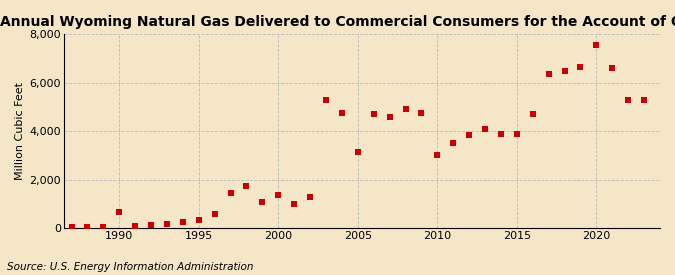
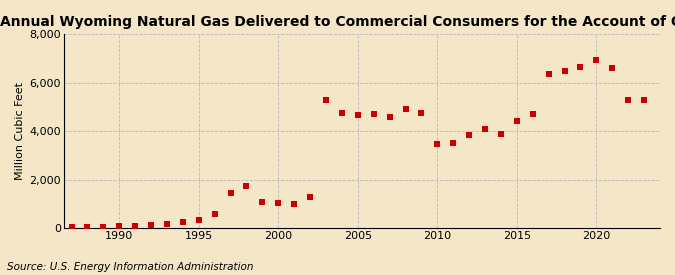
1990: 650 -> 70
2000: 1,350 -> 1,050
2005: 3,150 -> 4,650
2010: 3,000 -> 3,450
2015: 3,900 -> 4,400
2020: 7,550 -> 6,950
